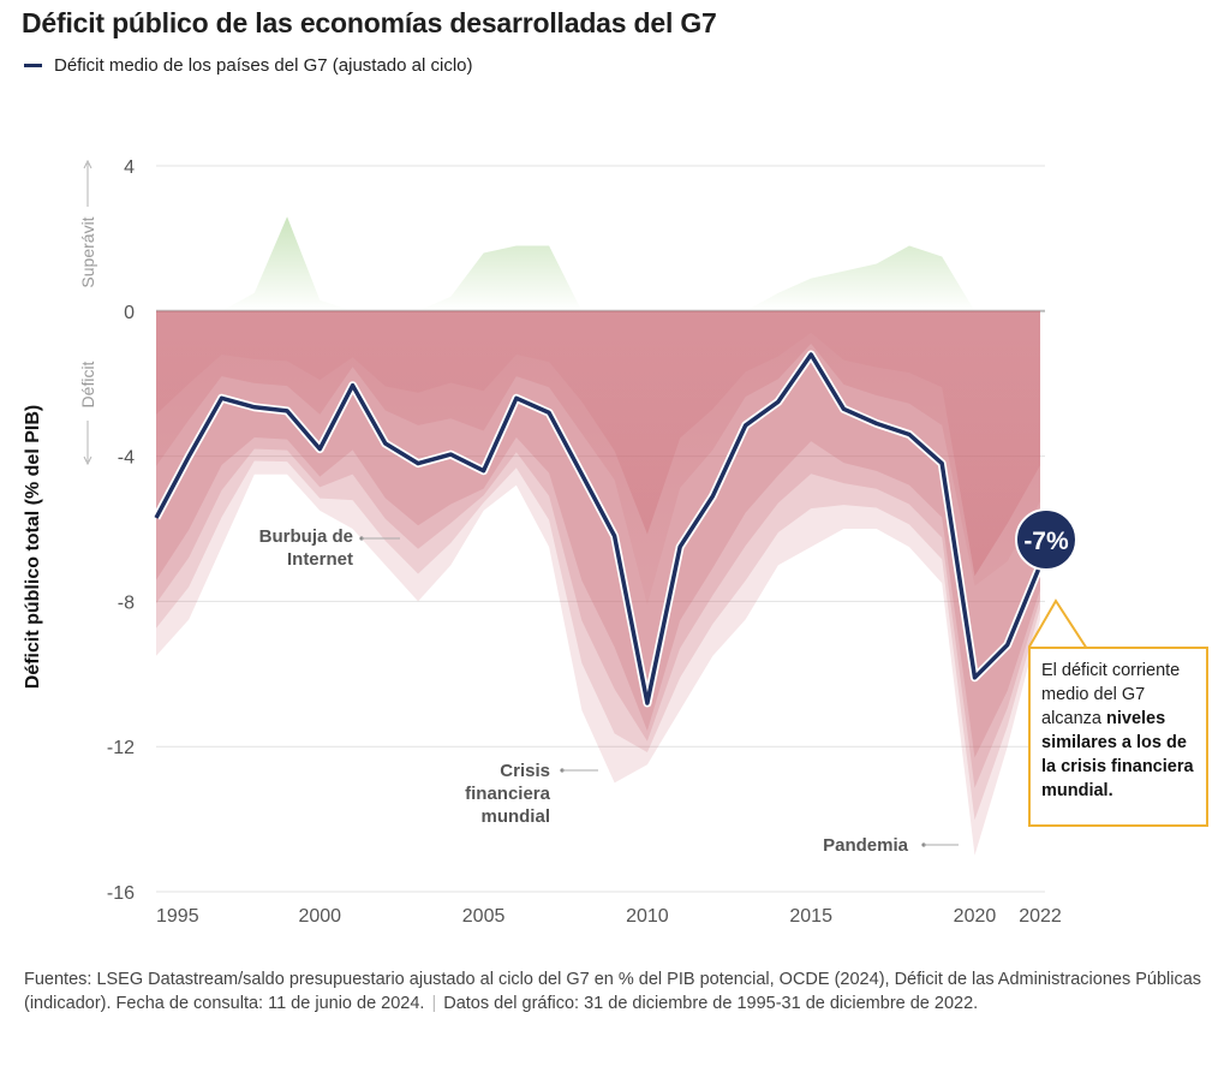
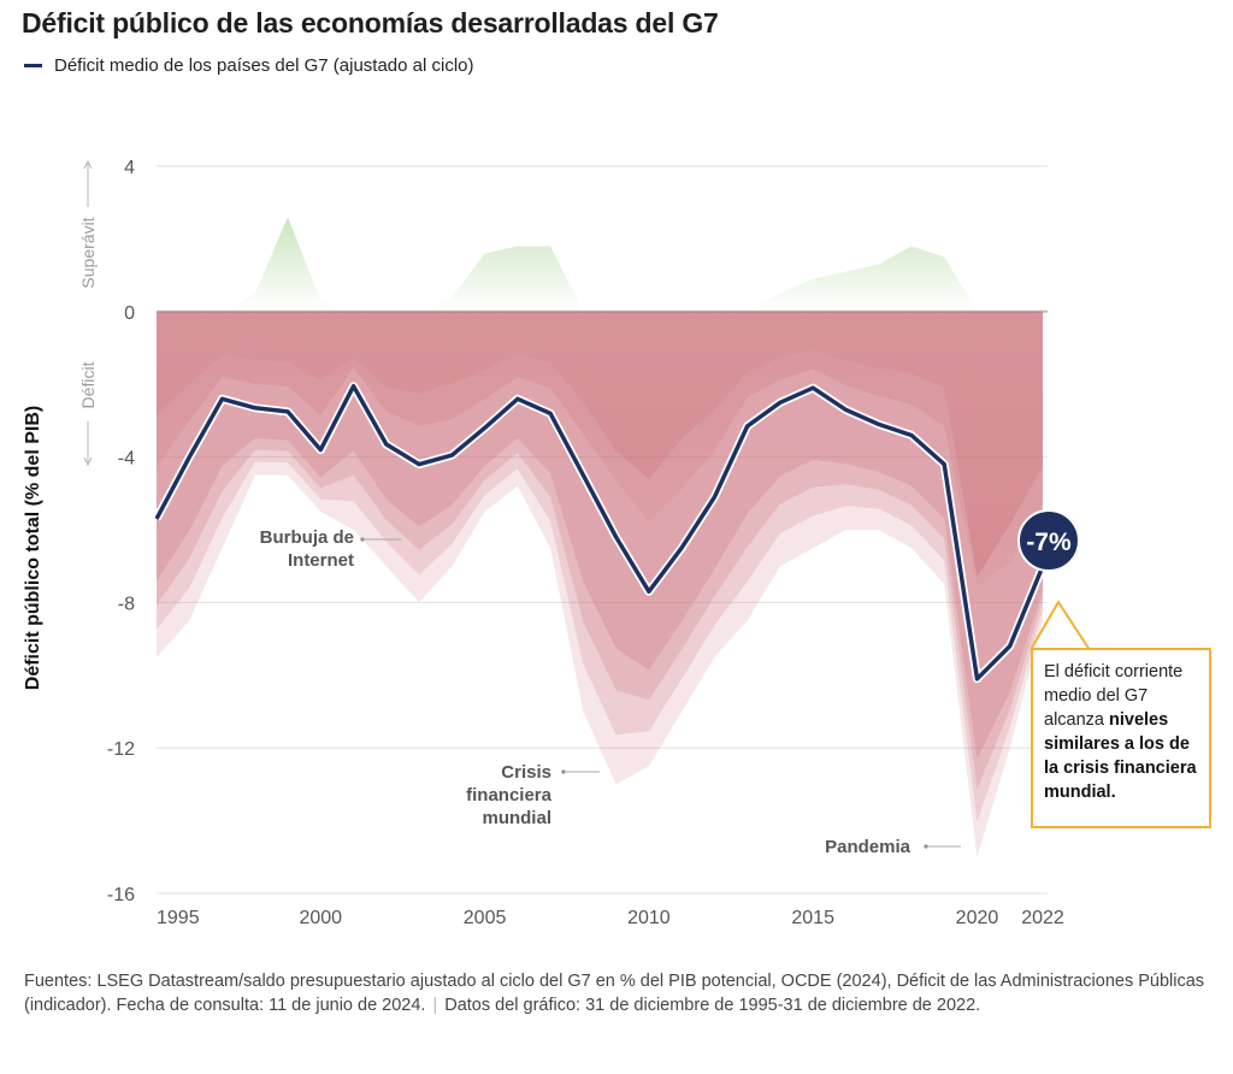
2005: -4.4 -> -3.2
2010: -10.8 -> -7.7
2015: -1.2 -> -2.1
